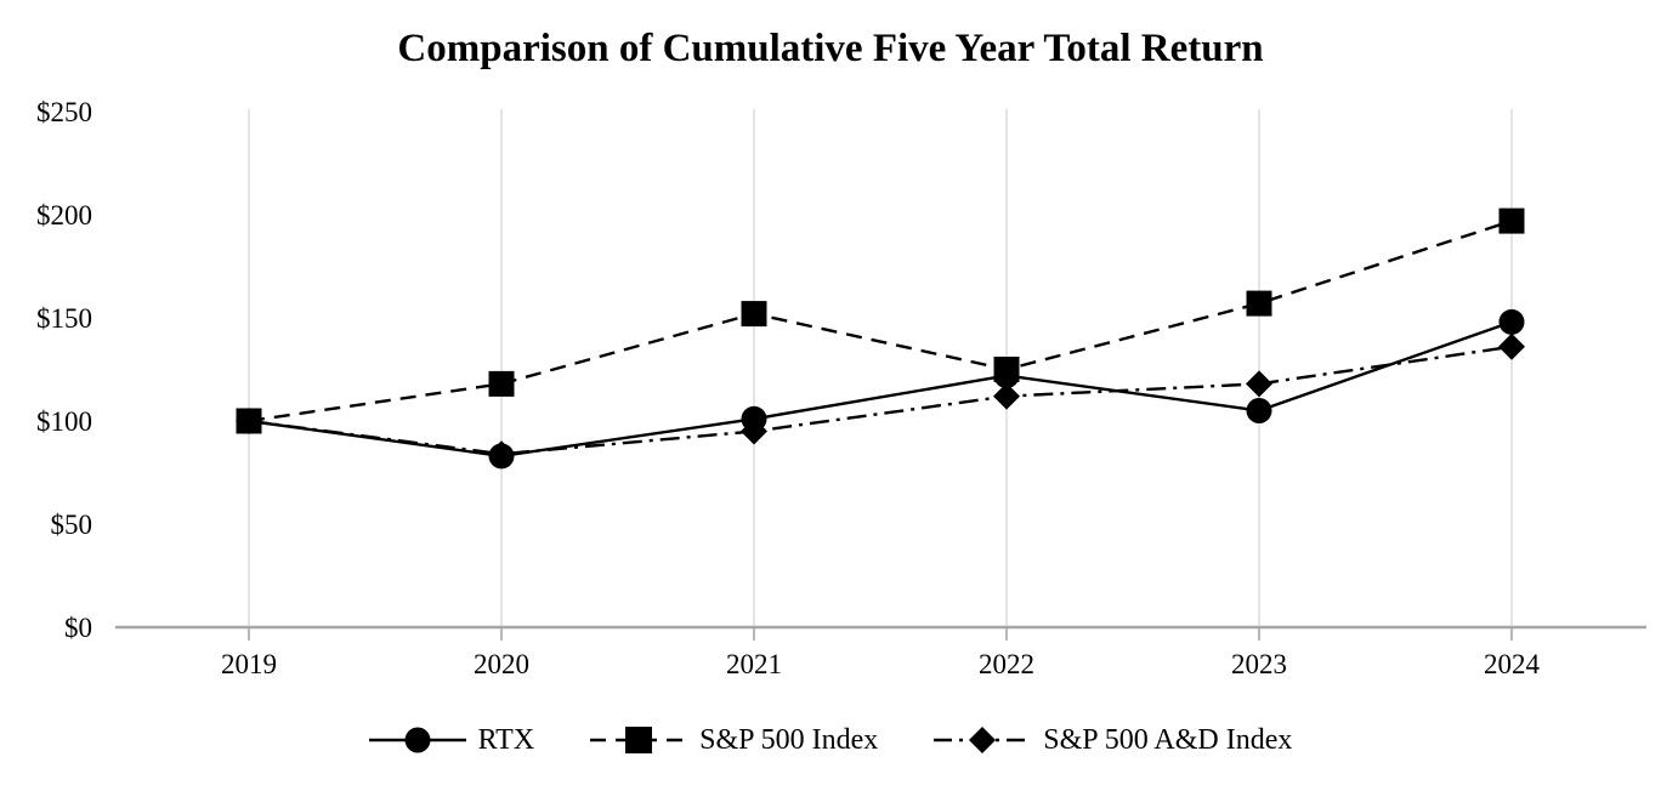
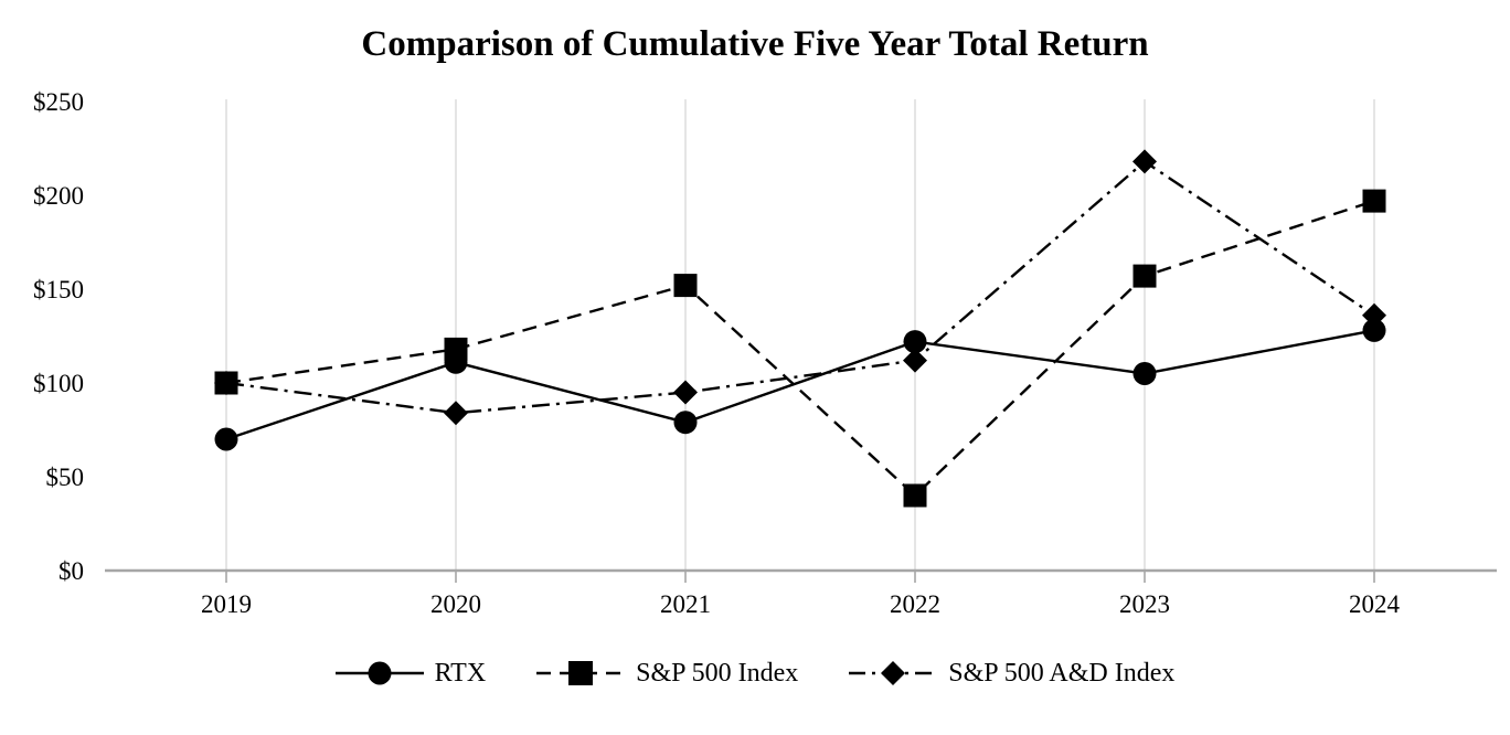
RTX/2019: $100 -> $70
RTX/2020: $83 -> $111
RTX/2021: $101 -> $79
S&P 500 Index/2022: $125 -> $40
S&P 500 A&D Index/2023: $118 -> $218
RTX/2024: $148 -> $128
